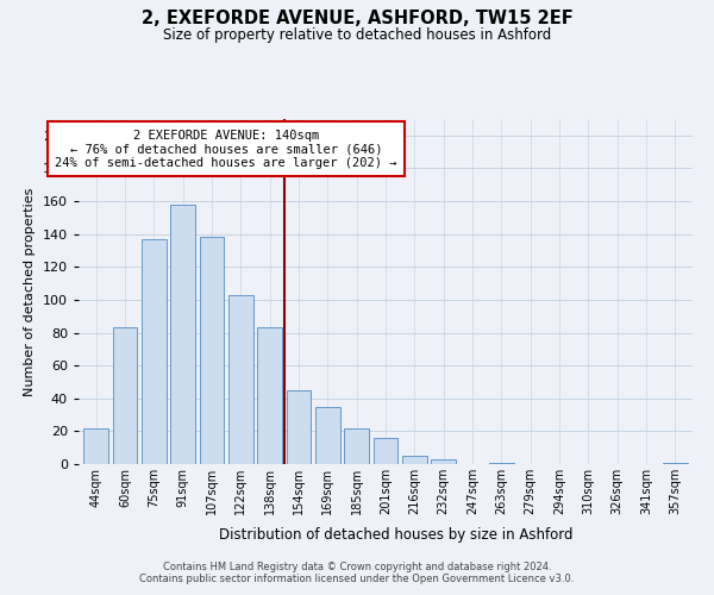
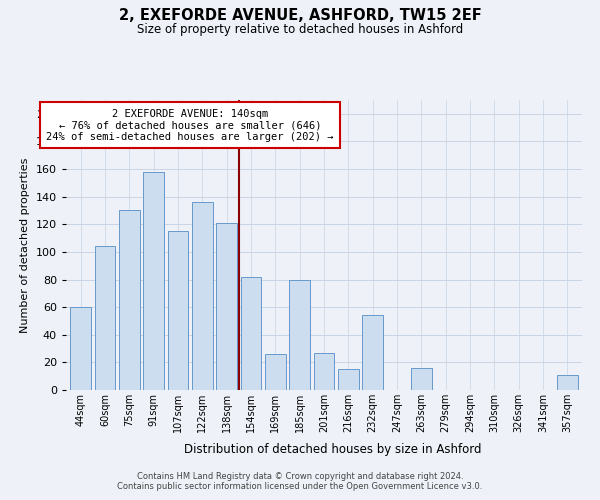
44sqm: 22 -> 60
60sqm: 83 -> 104
75sqm: 137 -> 130
107sqm: 138 -> 115
122sqm: 103 -> 136
138sqm: 83 -> 121
154sqm: 45 -> 82
169sqm: 35 -> 26
185sqm: 22 -> 80
201sqm: 16 -> 27
216sqm: 5 -> 15
232sqm: 3 -> 54
263sqm: 1 -> 16
357sqm: 1 -> 11
